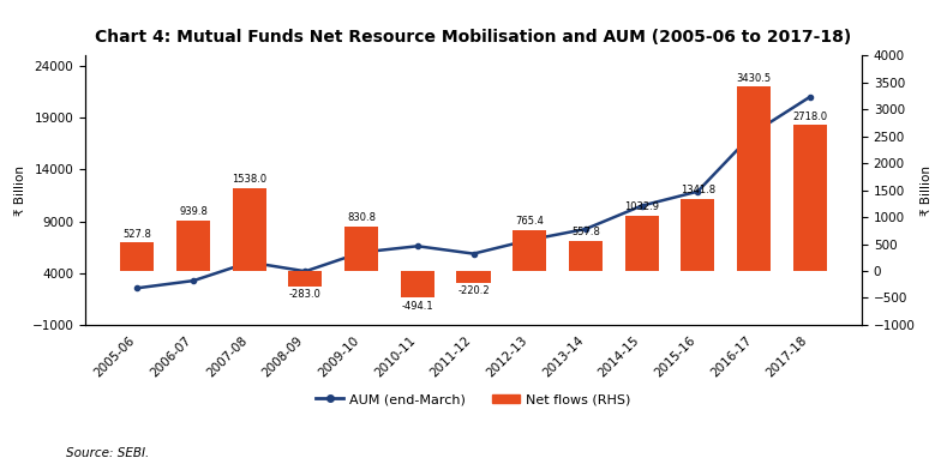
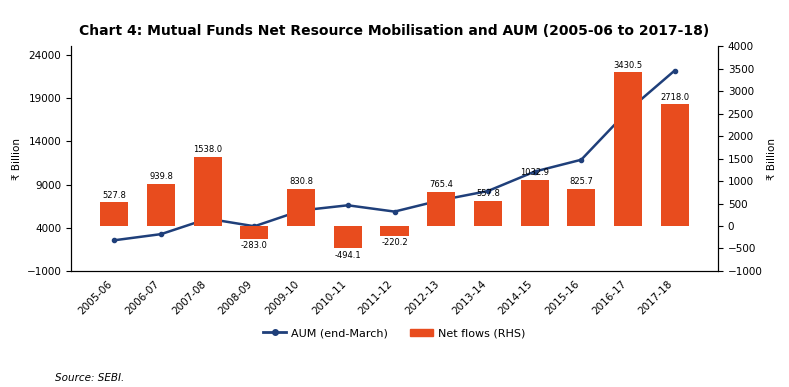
Net flows (RHS)/2015-16: 1341.8 -> 825.7
AUM (end-March)/2017-18: 21000 -> 22200
